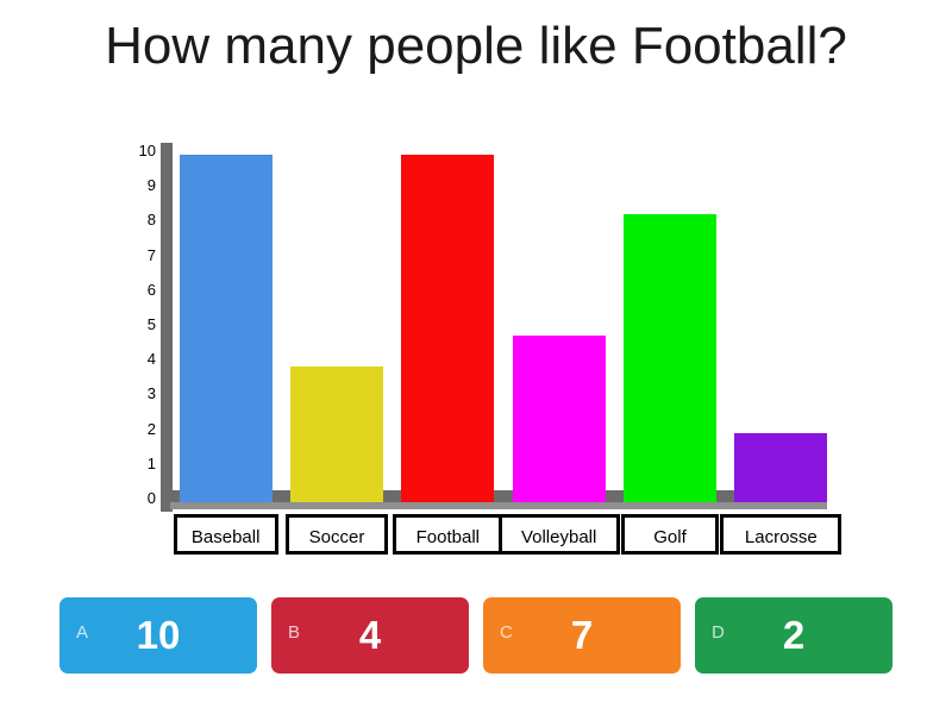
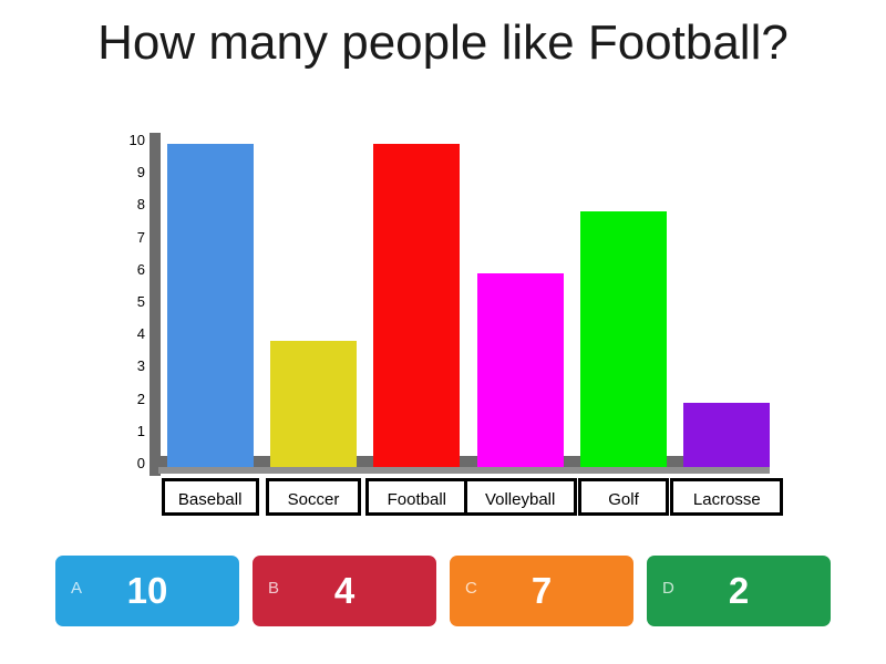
Volleyball: 4.8 -> 6.0
Golf: 8.3 -> 7.9
